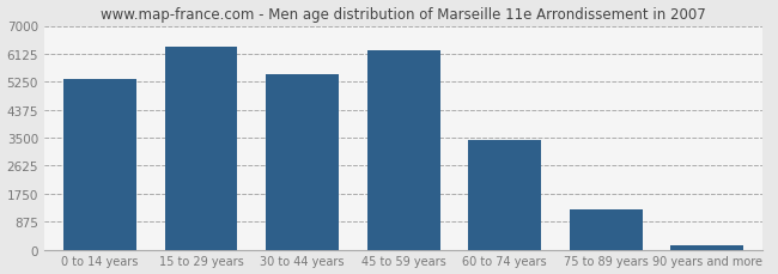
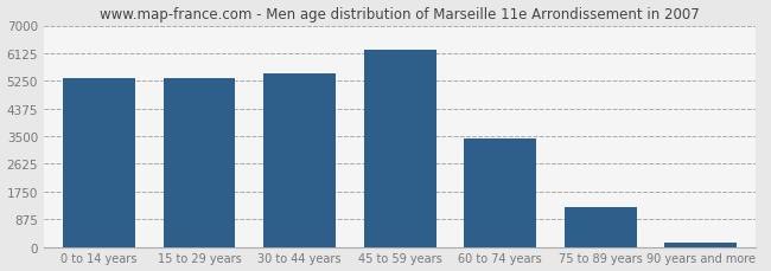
15 to 29 years: 6350 -> 5330
